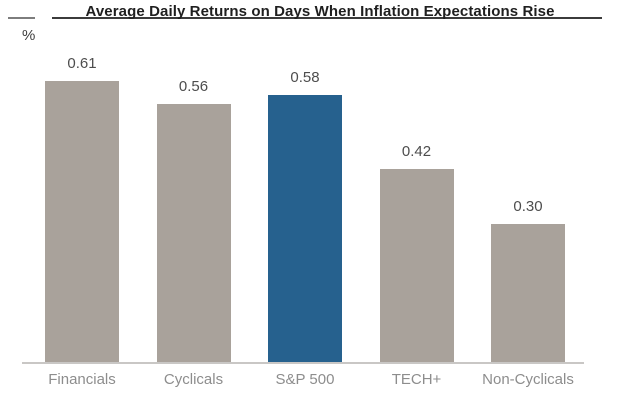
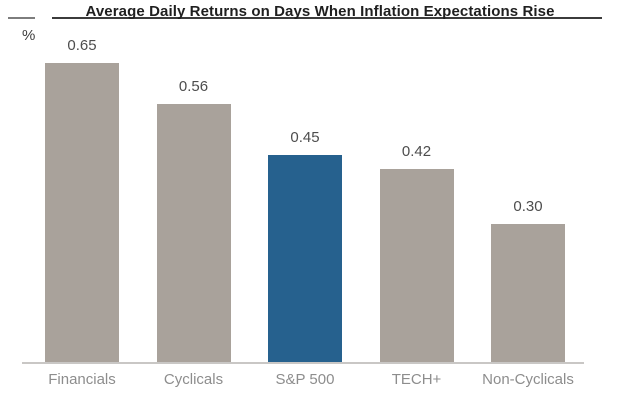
Financials: 0.61 -> 0.65
S&P 500: 0.58 -> 0.45
